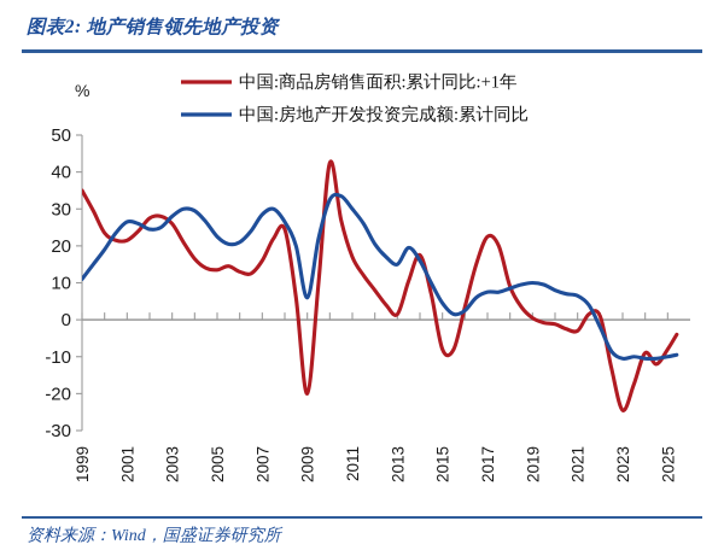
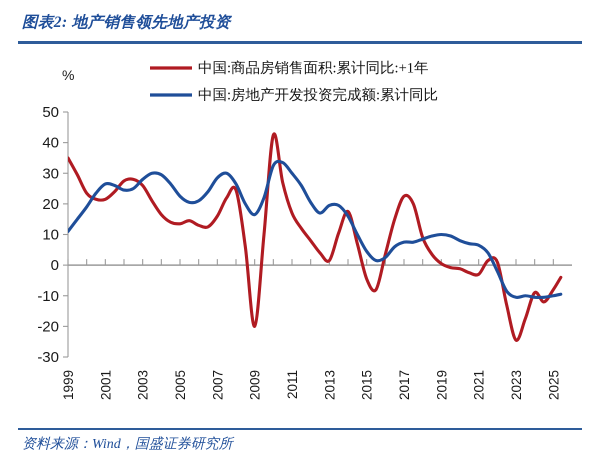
中国:房地产开发投资完成额:累计同比/2009: 6 -> 16
中国:房地产开发投资完成额:累计同比/2013: 15 -> 20
中国:商品房销售面积:累计同比:+1年/2015: -8 -> -4
